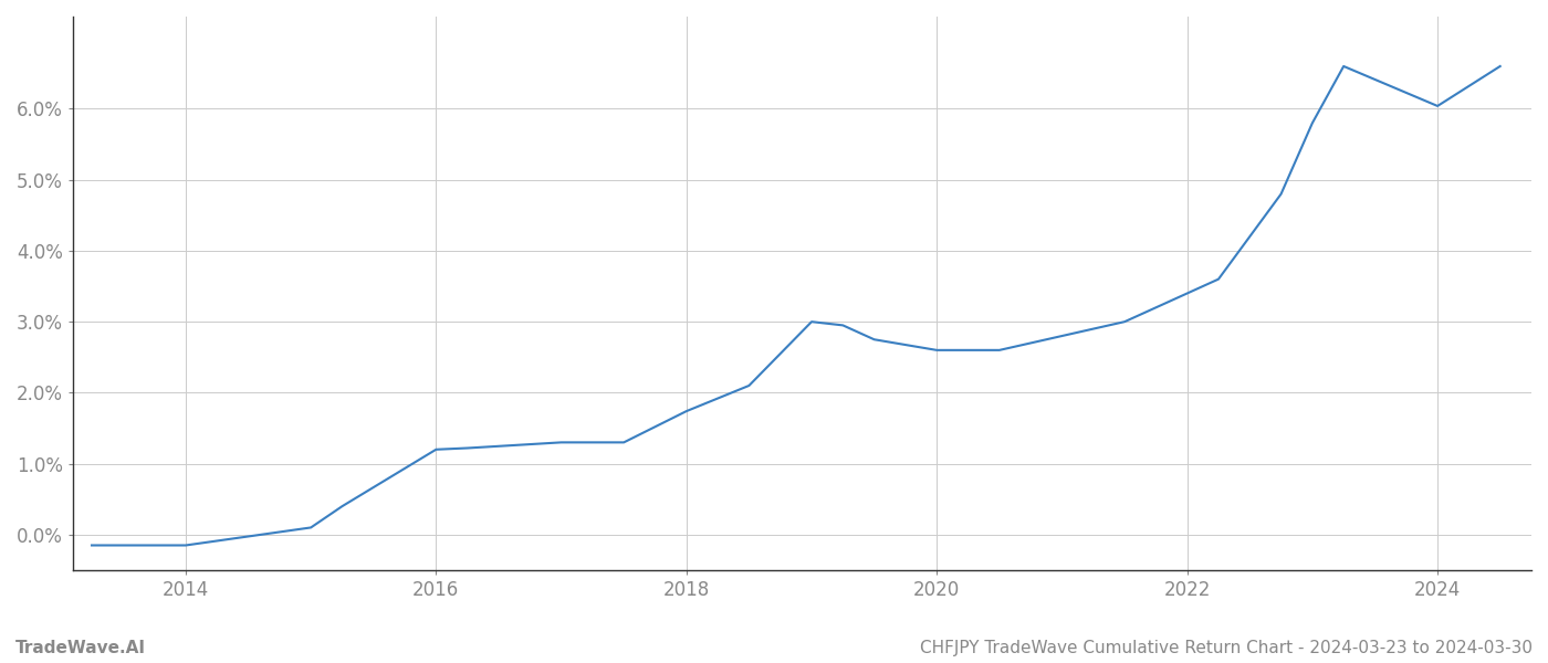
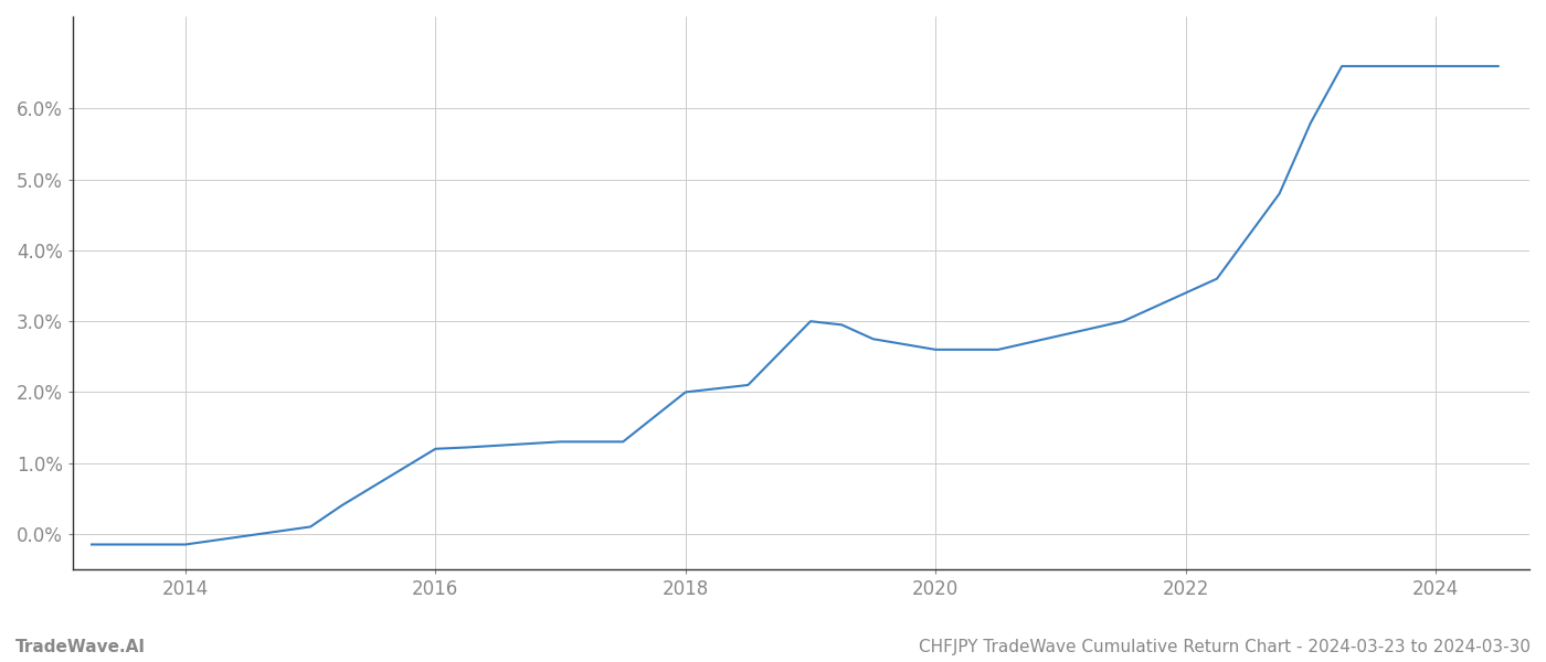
2018: 1.74% -> 2.00%
2024: 6.04% -> 6.60%
